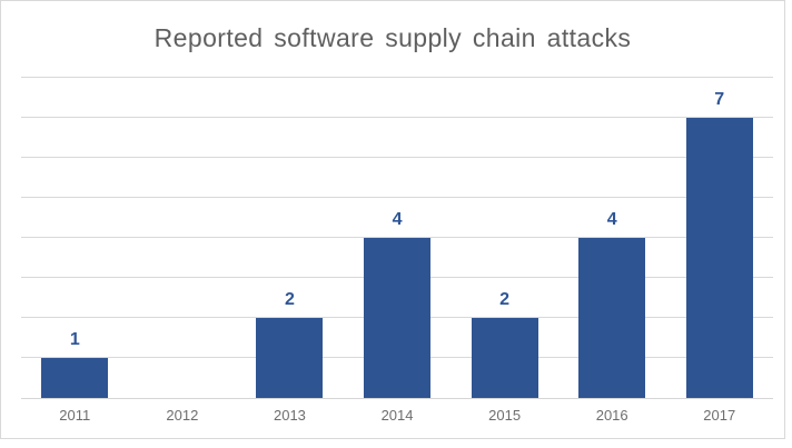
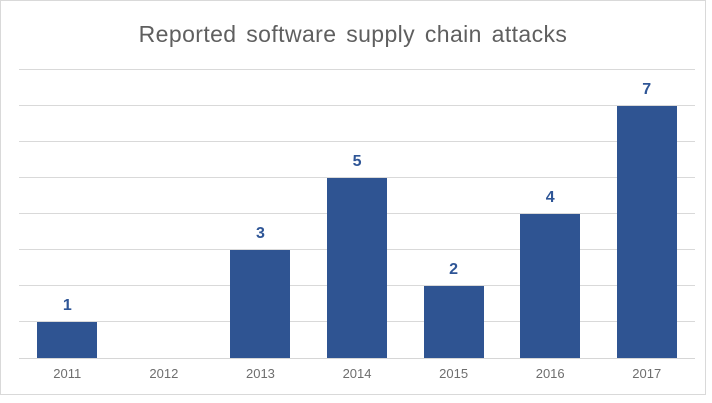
2013: 2 -> 3
2014: 4 -> 5
